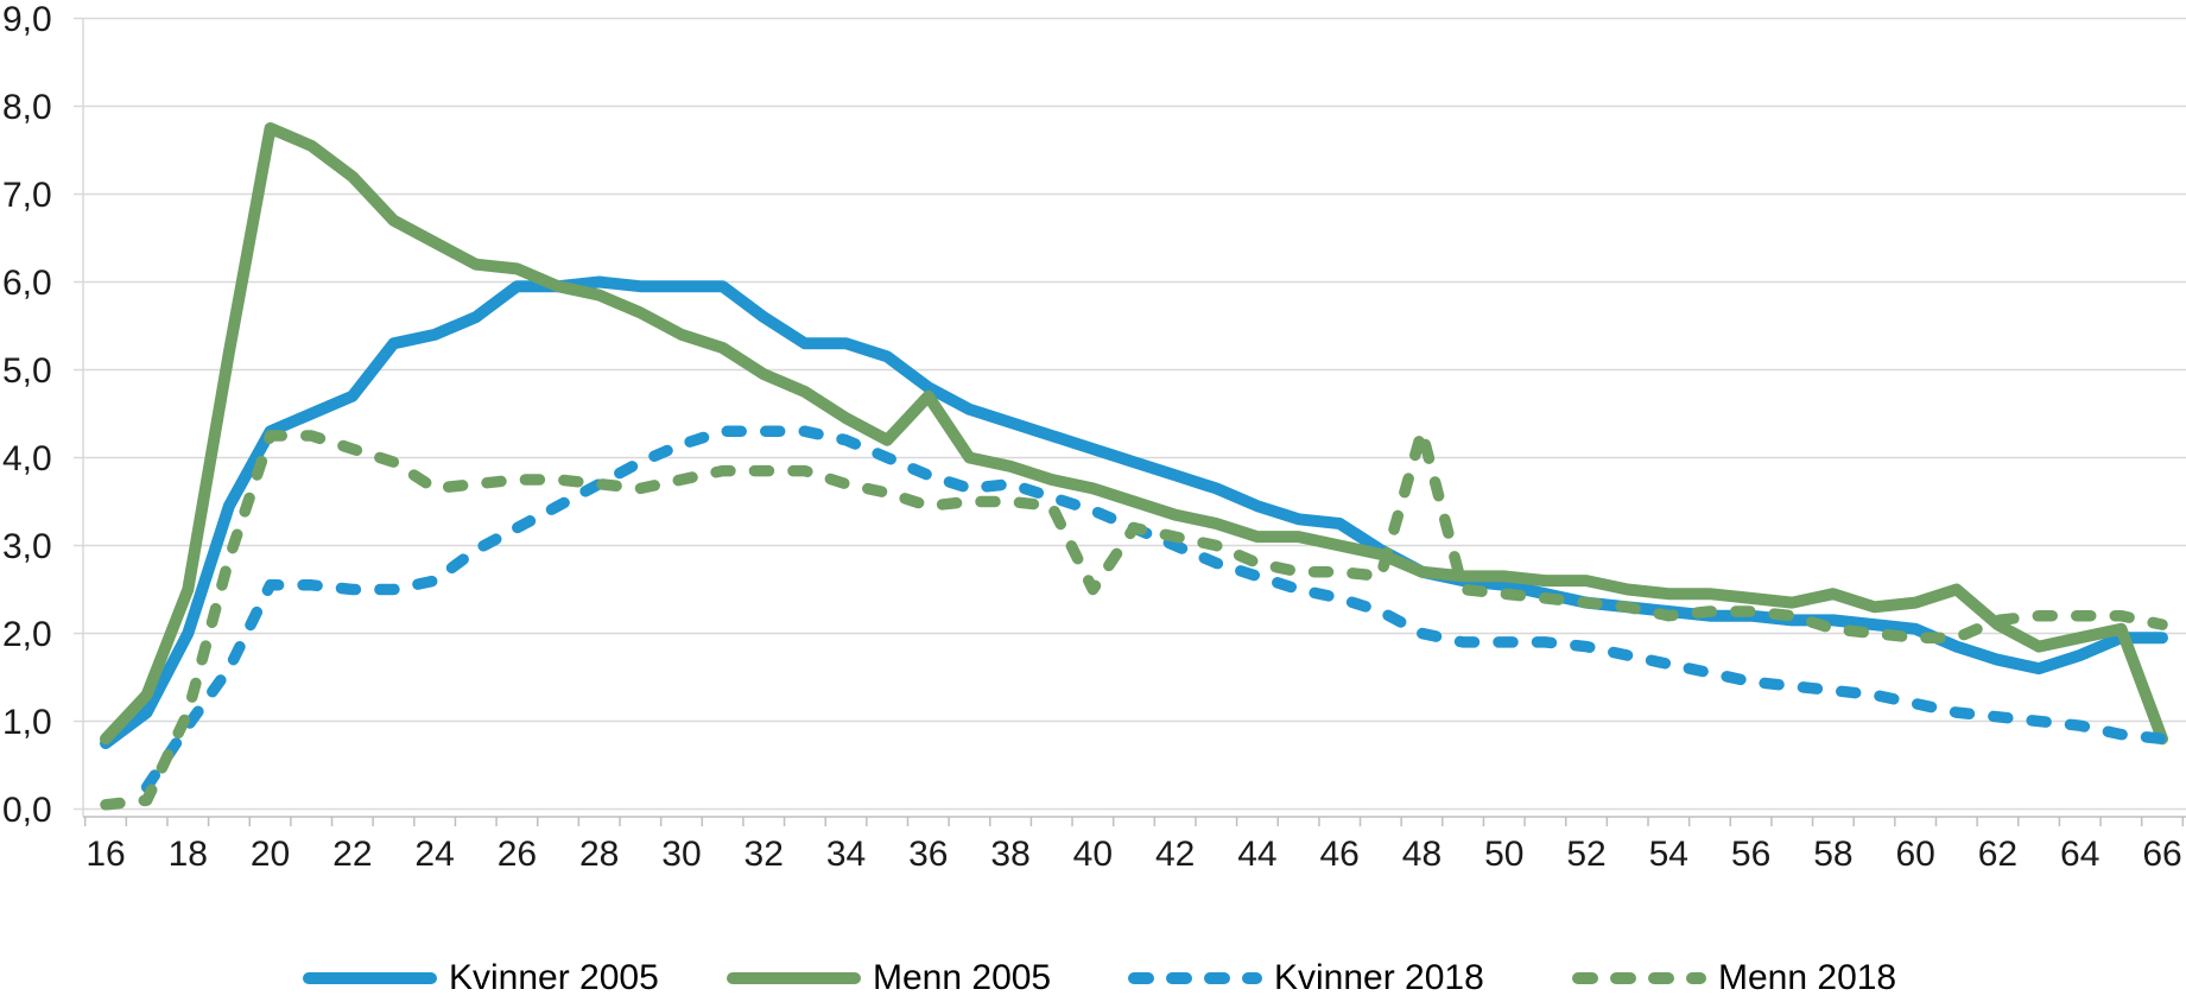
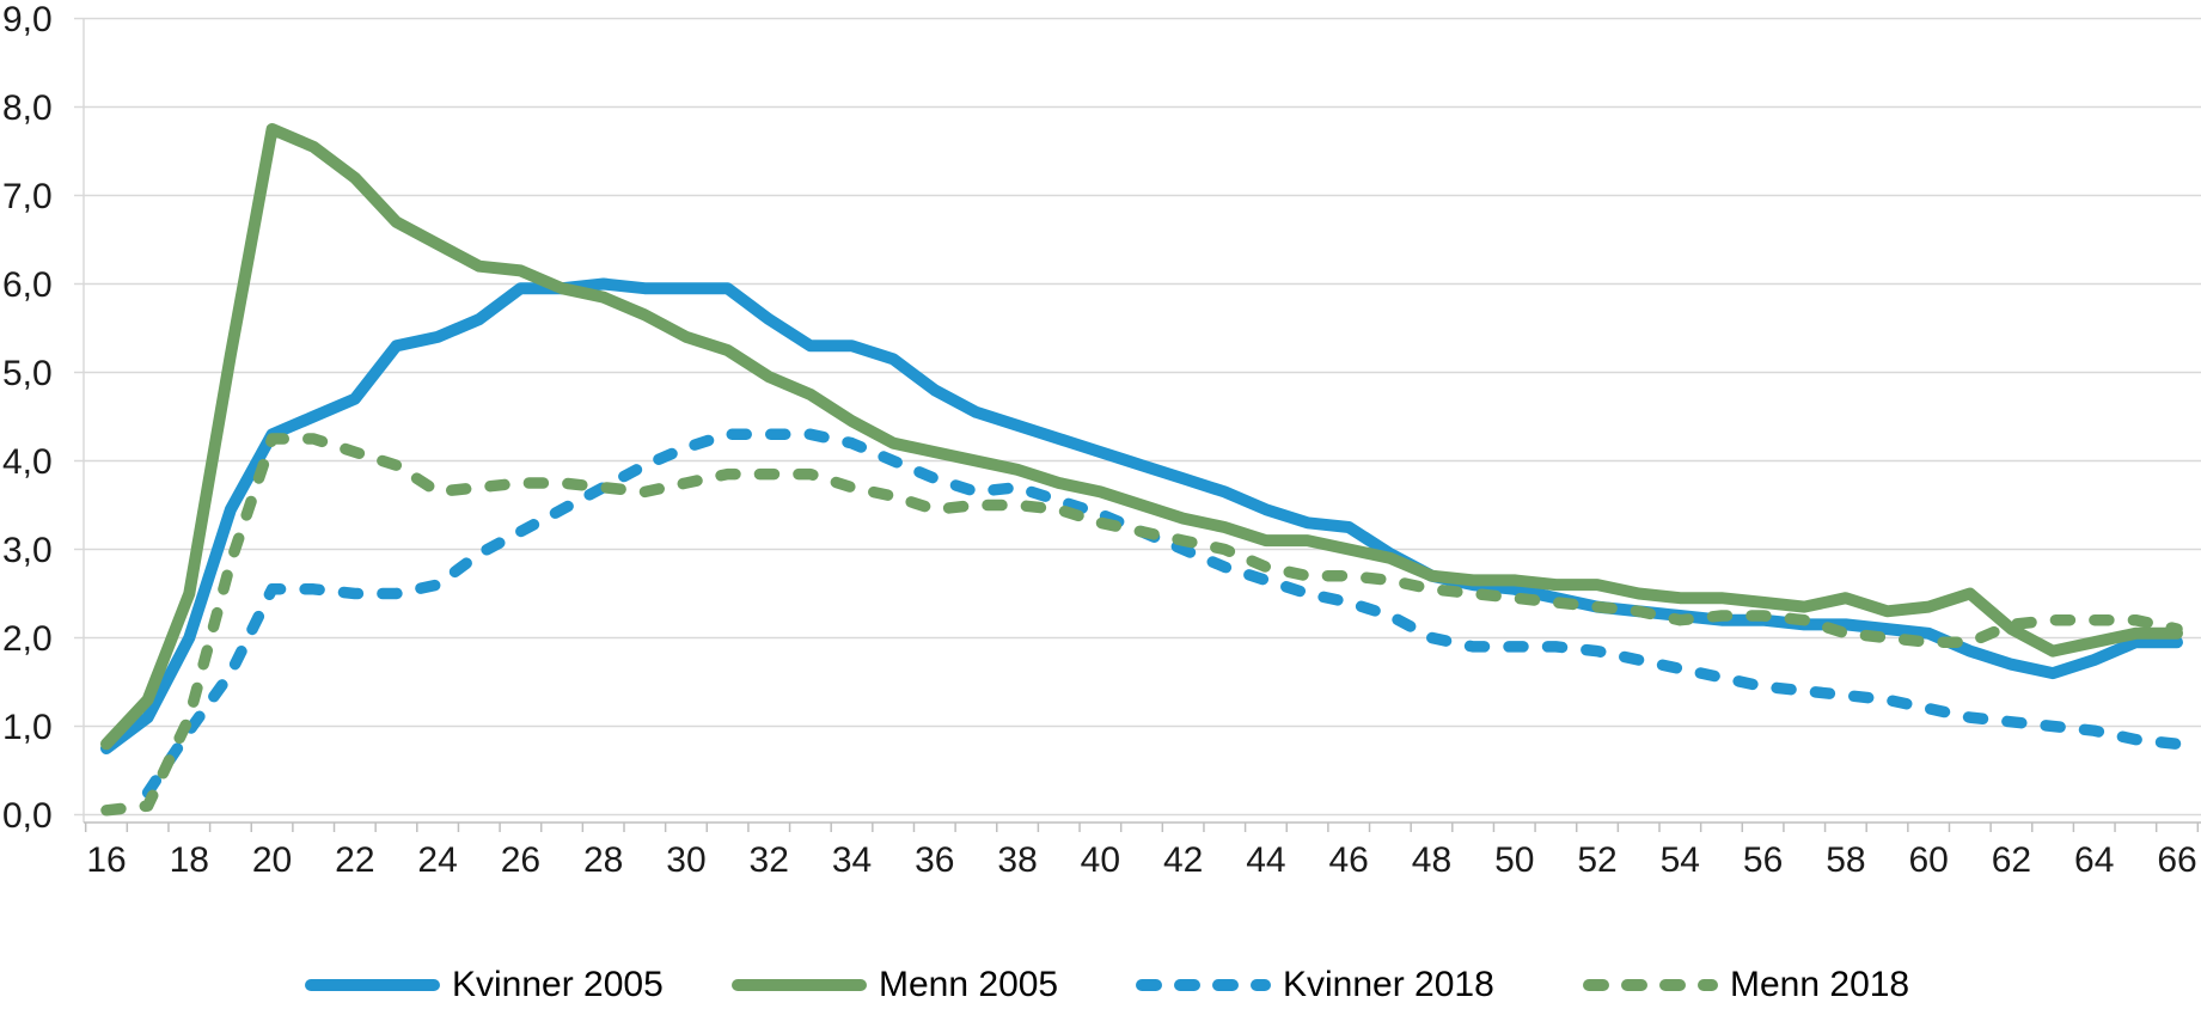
Menn 2005/36: 4,7 -> 4,1
Menn 2018/40: 2,5 -> 3,3
Menn 2018/48: 4,3 -> 2,5
Menn 2005/66: 0,8 -> 2,0
